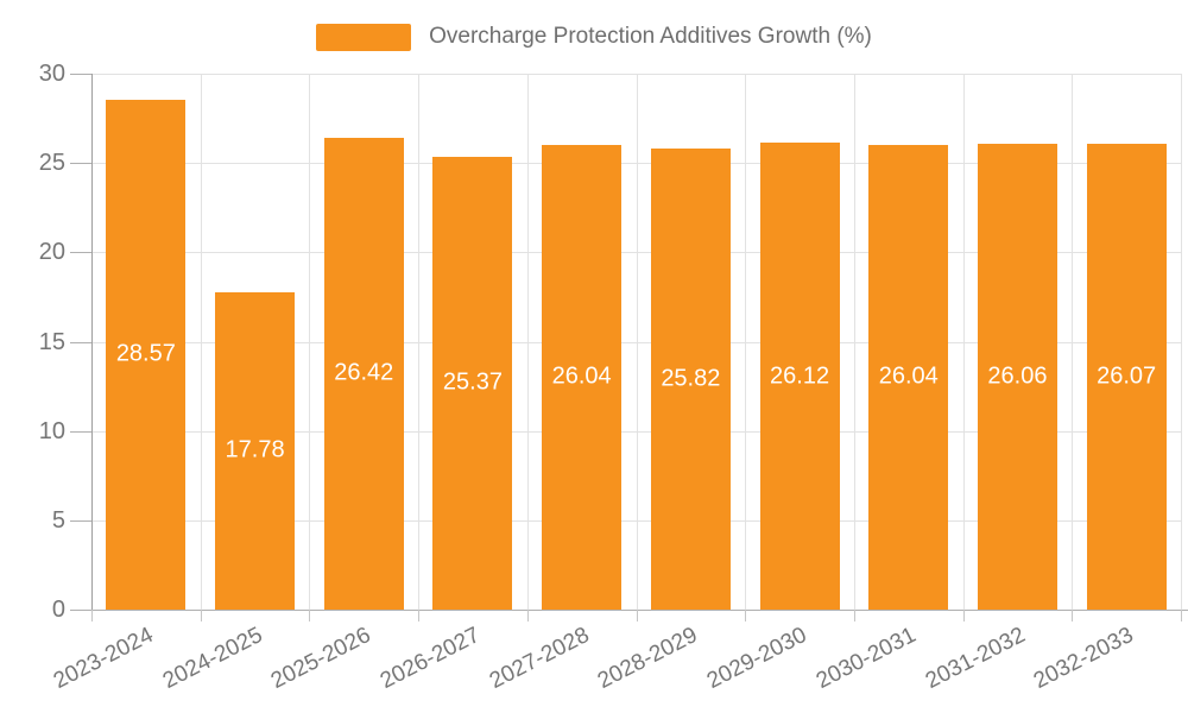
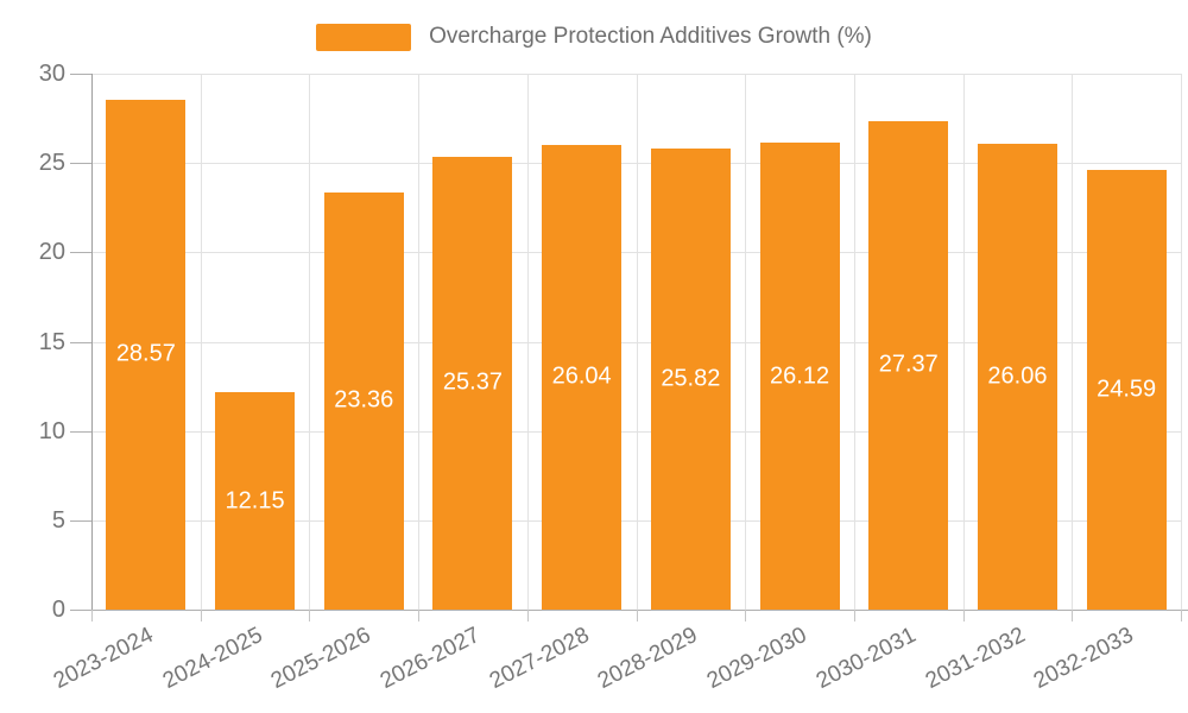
2024-2025: 17.78 -> 12.15
2025-2026: 26.42 -> 23.36
2030-2031: 26.04 -> 27.37
2032-2033: 26.07 -> 24.59
